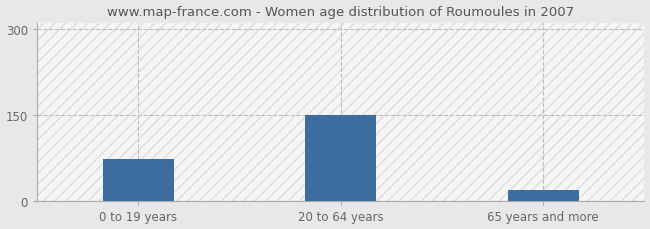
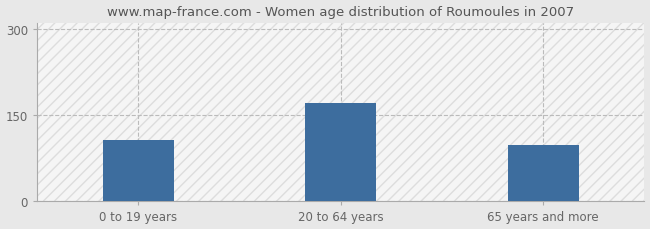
0 to 19 years: 74 -> 107
20 to 64 years: 150 -> 171
65 years and more: 20 -> 98
